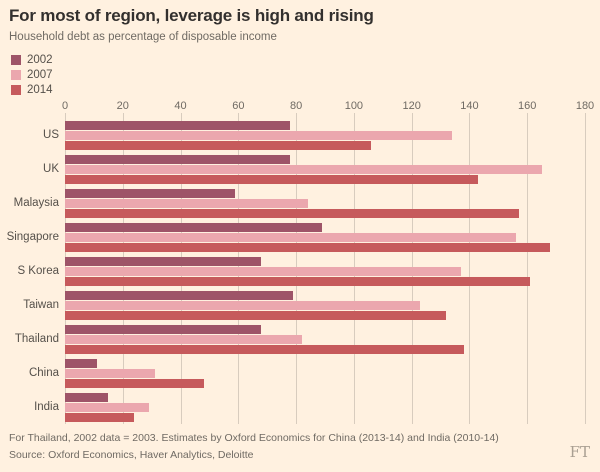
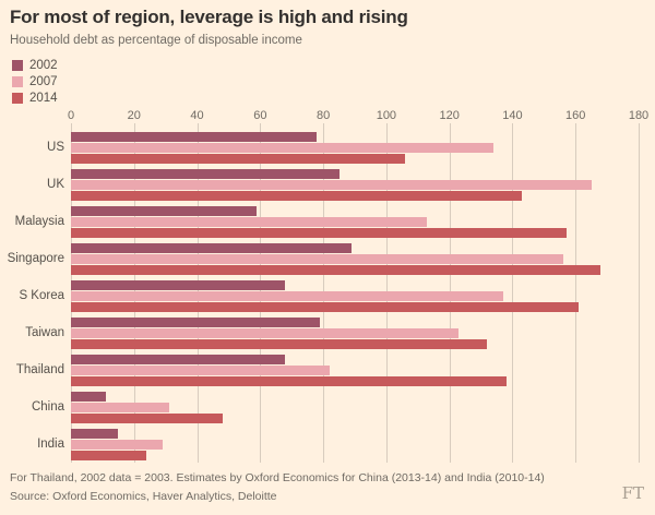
2002/UK: 78 -> 85
2007/Malaysia: 84 -> 113
